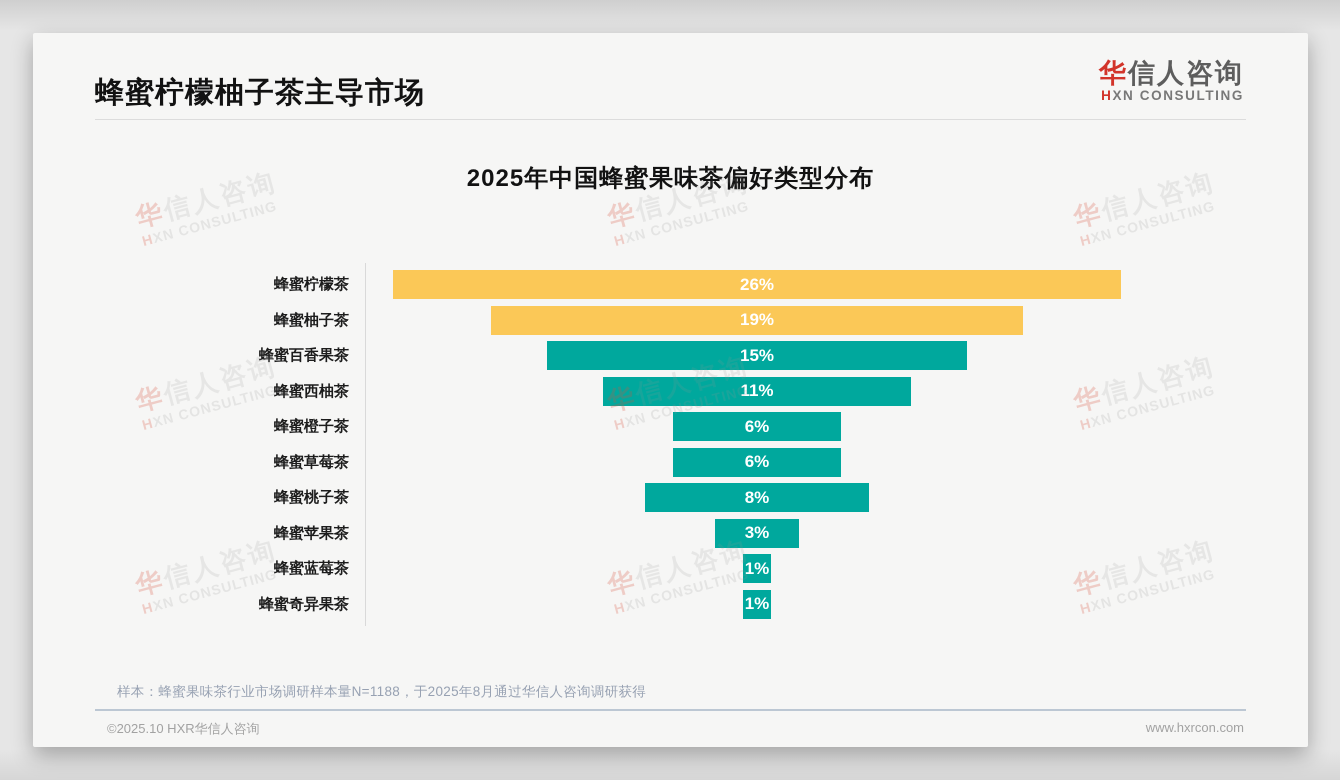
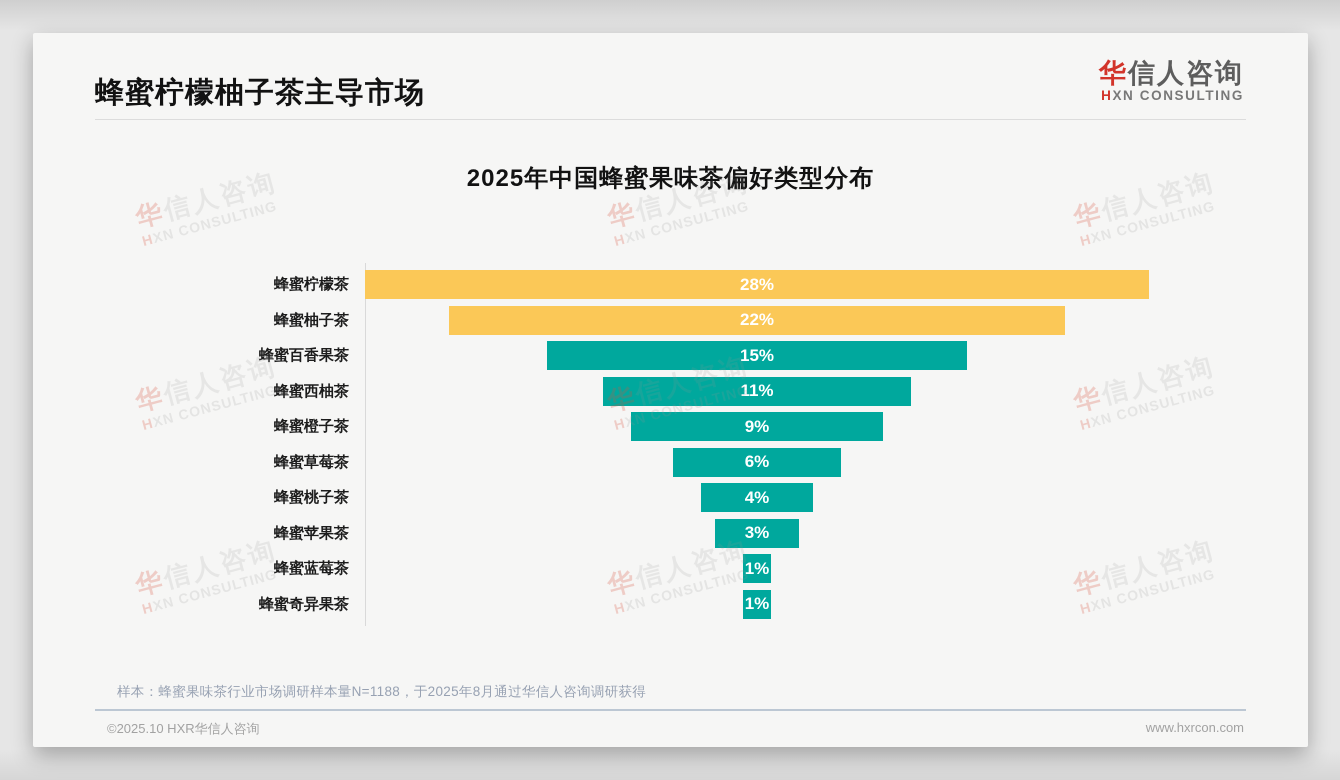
蜂蜜柠檬茶: 26% -> 28%
蜂蜜柚子茶: 19% -> 22%
蜂蜜橙子茶: 6% -> 9%
蜂蜜桃子茶: 8% -> 4%
